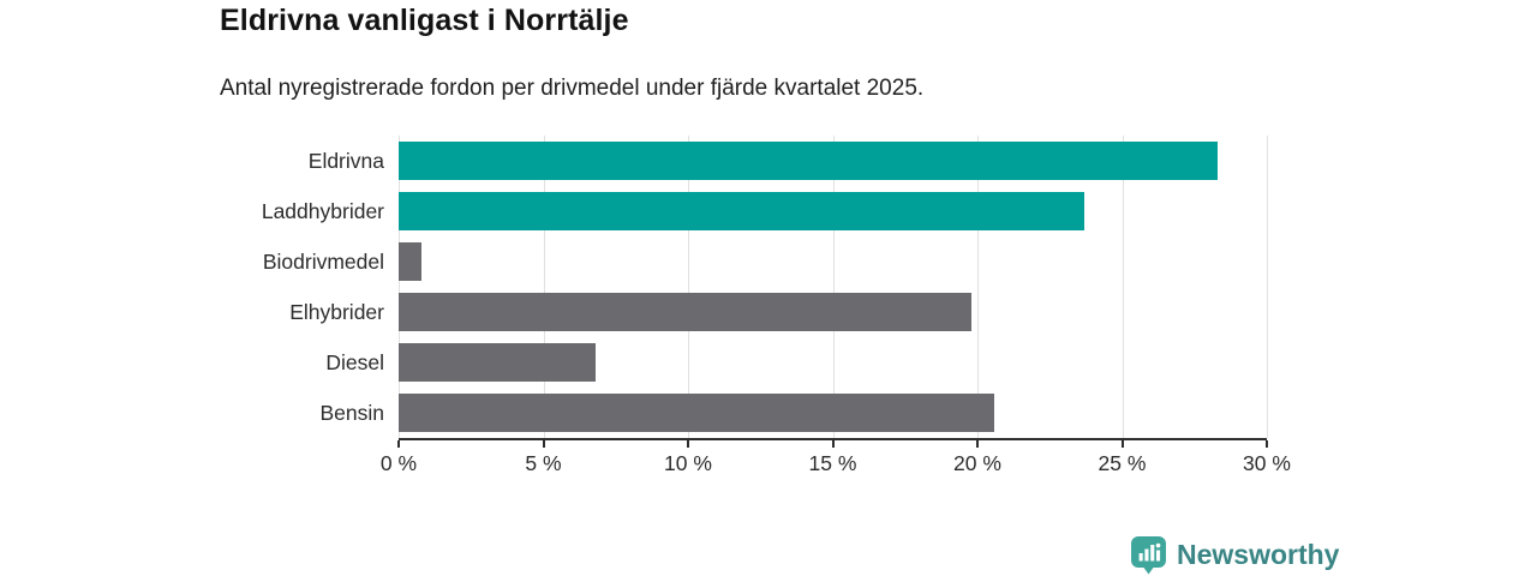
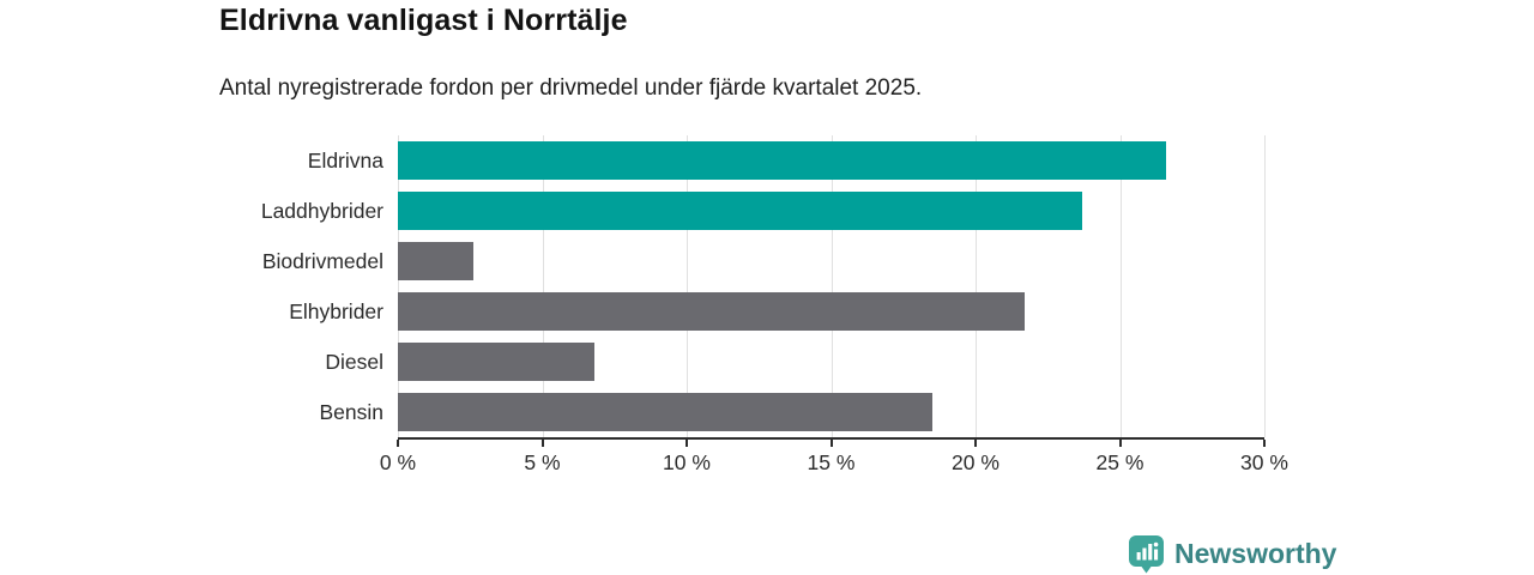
Eldrivna: 28.3% -> 26.6%
Biodrivmedel: 0.8% -> 2.6%
Elhybrider: 19.8% -> 21.7%
Bensin: 20.6% -> 18.5%
